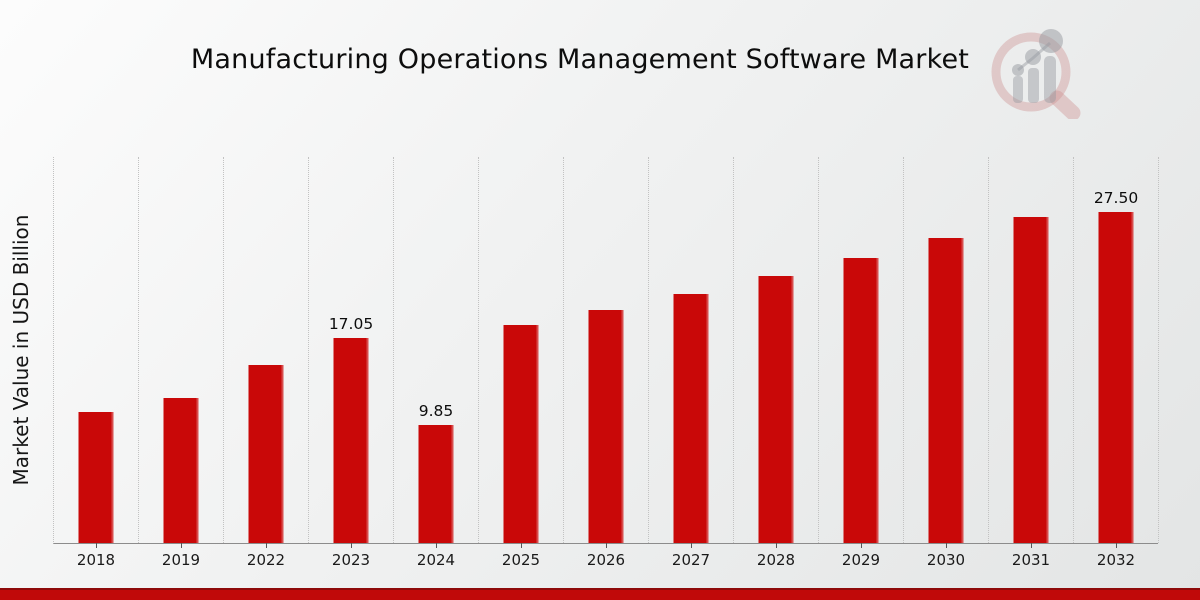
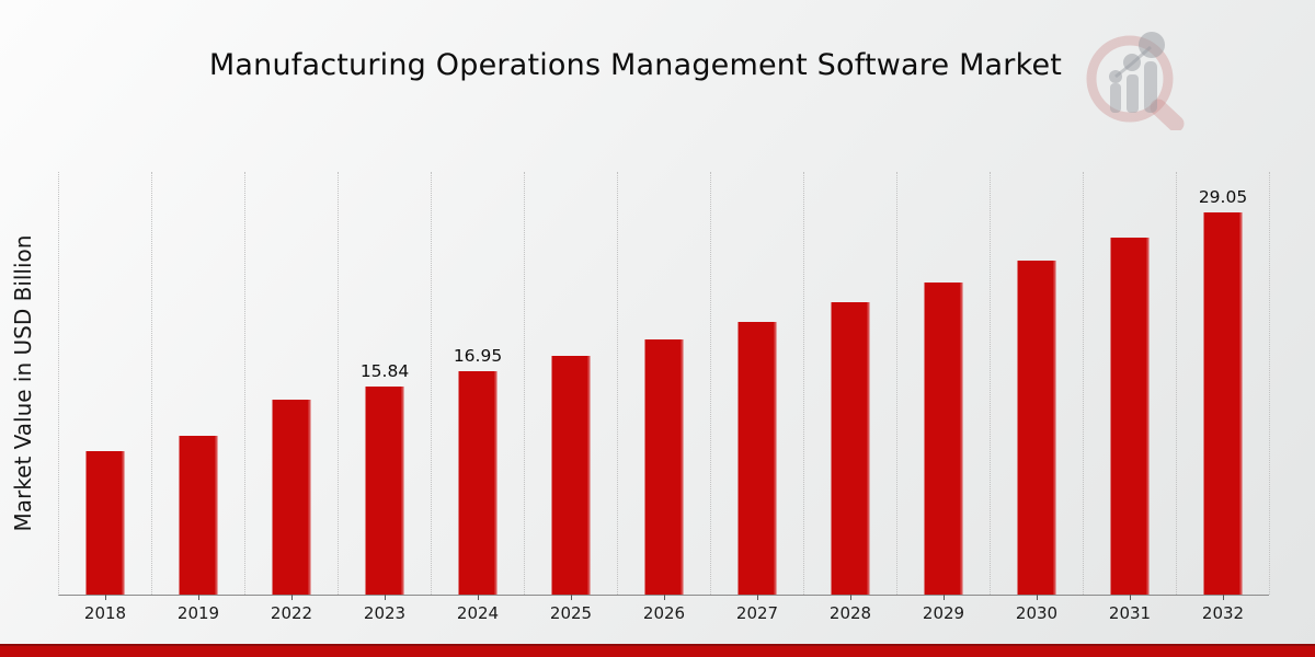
2023: 17.05 -> 15.84
2024: 9.85 -> 16.95
2032: 27.50 -> 29.05
